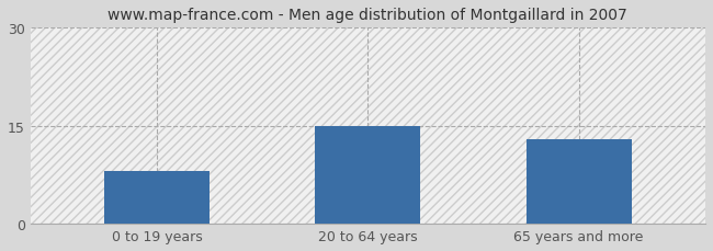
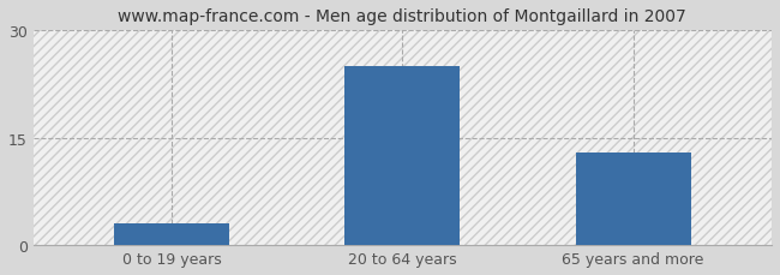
0 to 19 years: 8 -> 3
20 to 64 years: 15 -> 25
